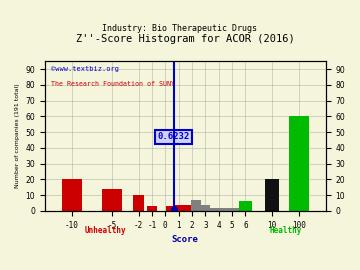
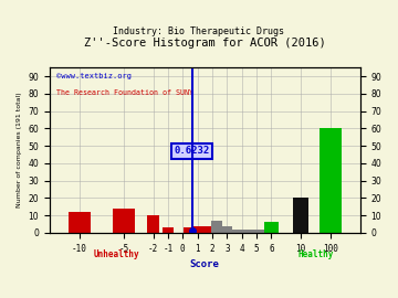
-10: 20 -> 12
